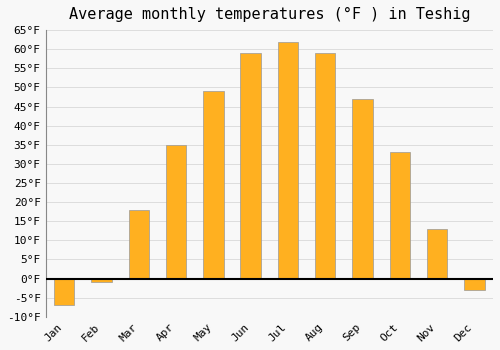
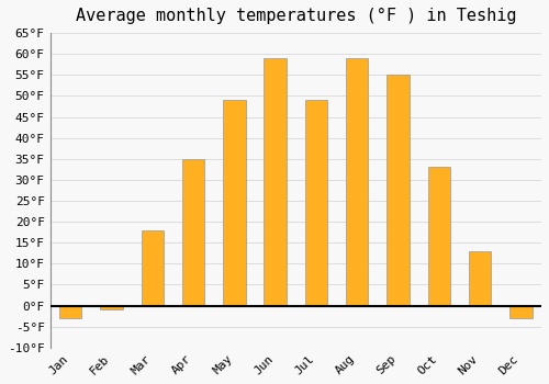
Jan: -7°F -> -3°F
Jul: 62°F -> 49°F
Sep: 47°F -> 55°F
